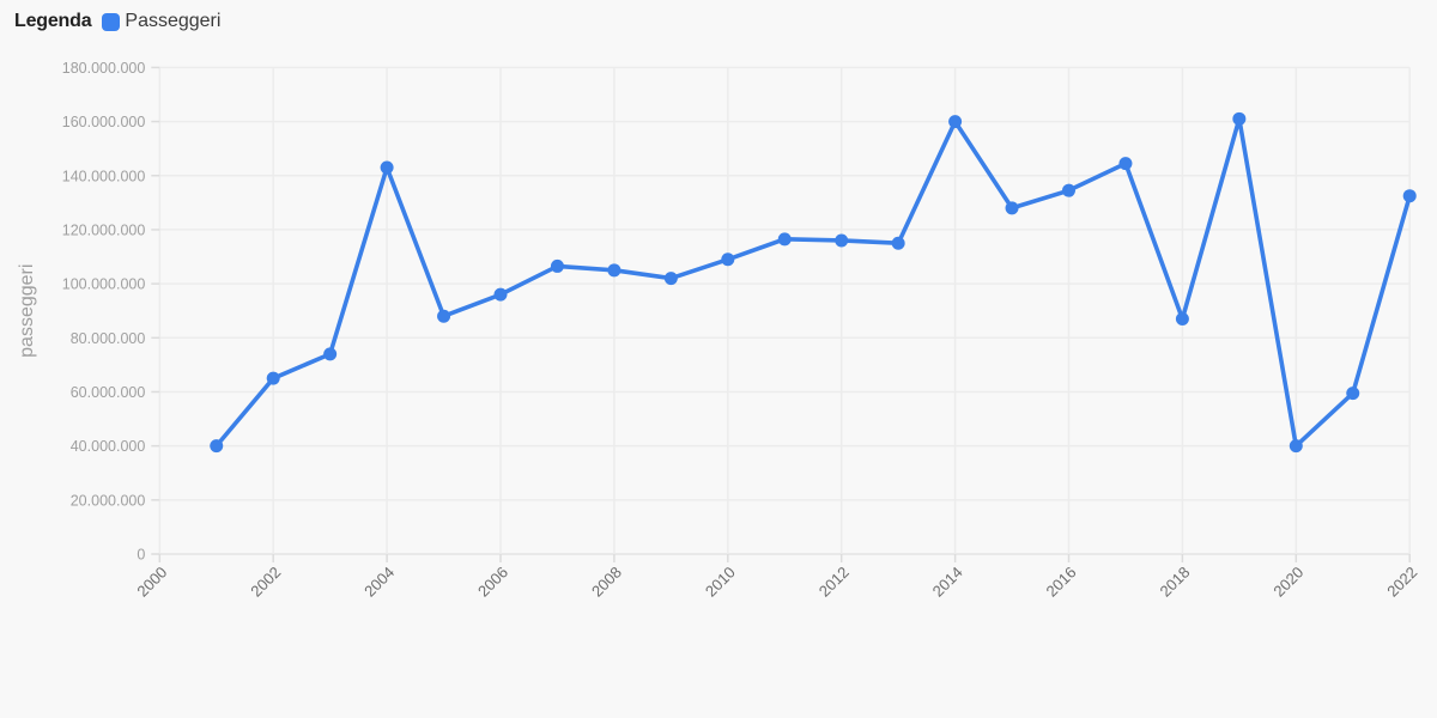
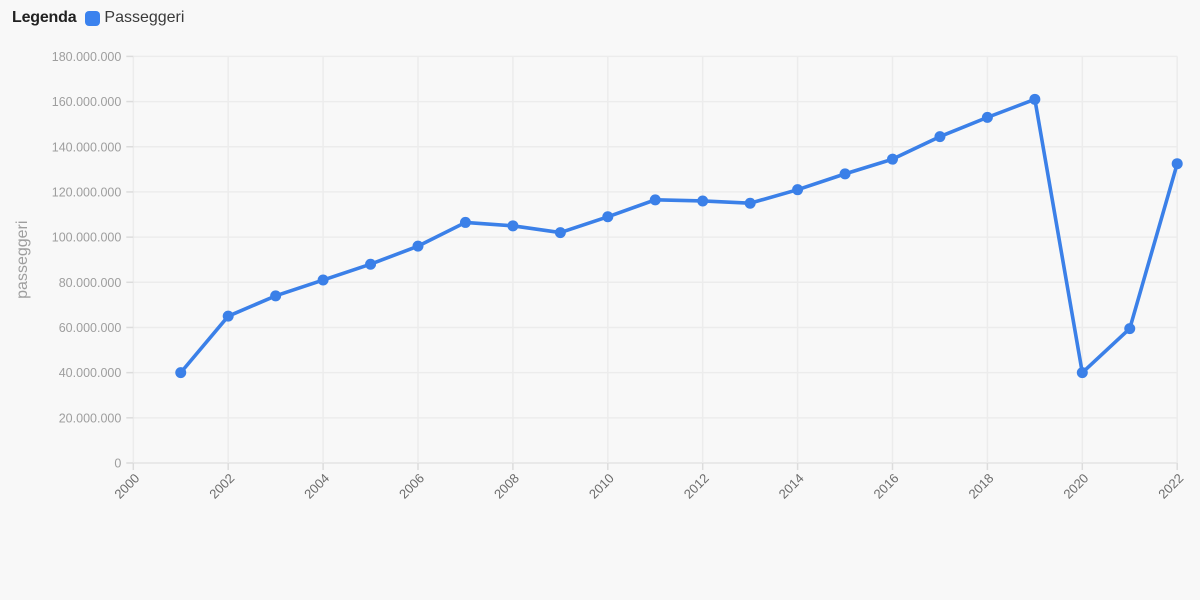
2004: 143000000 -> 81000000
2014: 160000000 -> 121000000
2018: 87000000 -> 153000000
